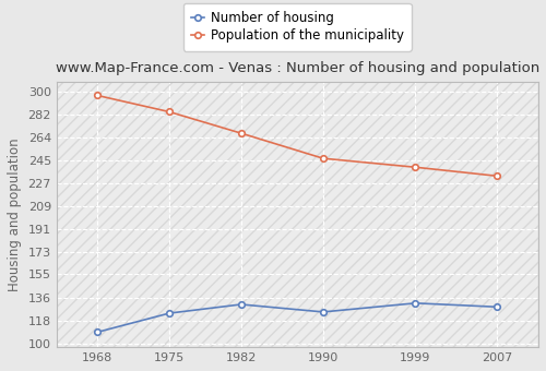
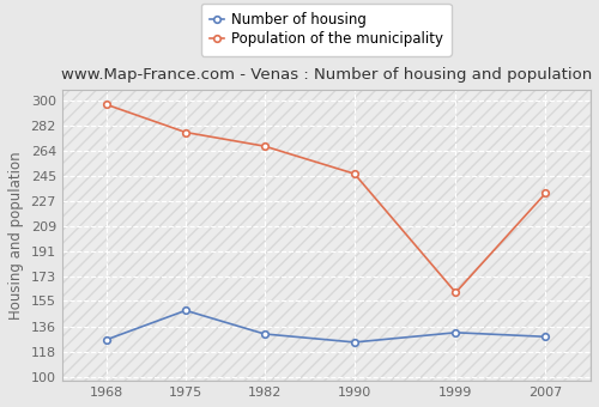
Number of housing/1968: 109 -> 127
Number of housing/1975: 124 -> 148
Population of the municipality/1975: 284 -> 277
Population of the municipality/1999: 240 -> 161
